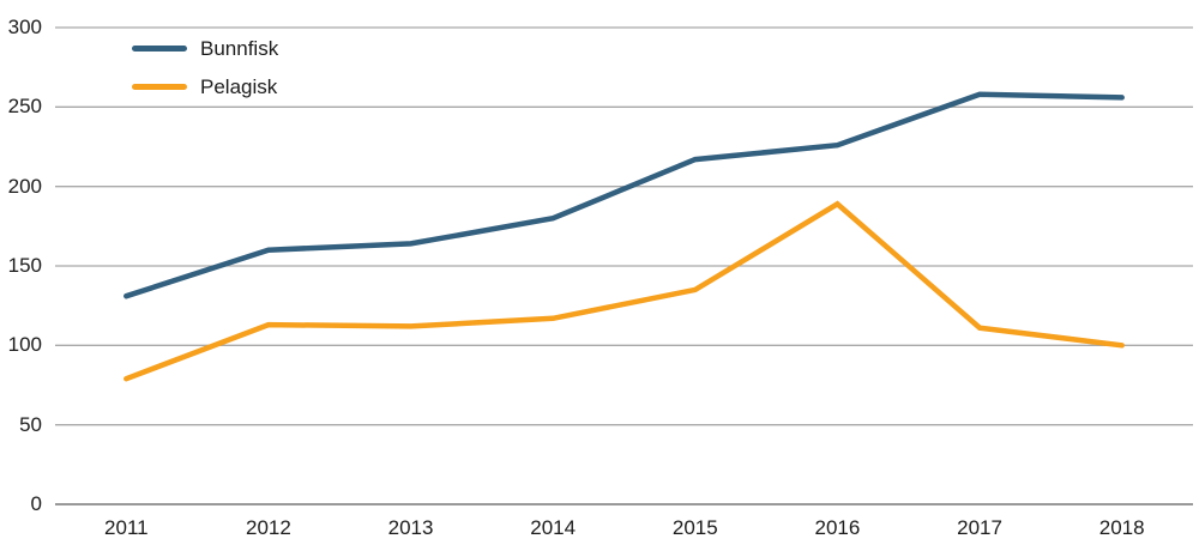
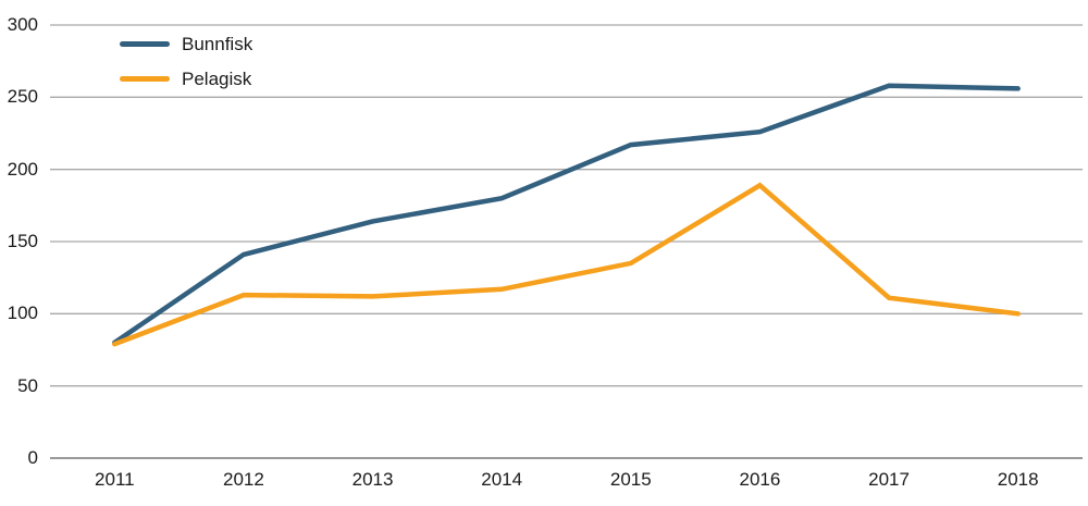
Bunnfisk/2011: 131 -> 80
Bunnfisk/2012: 160 -> 141
